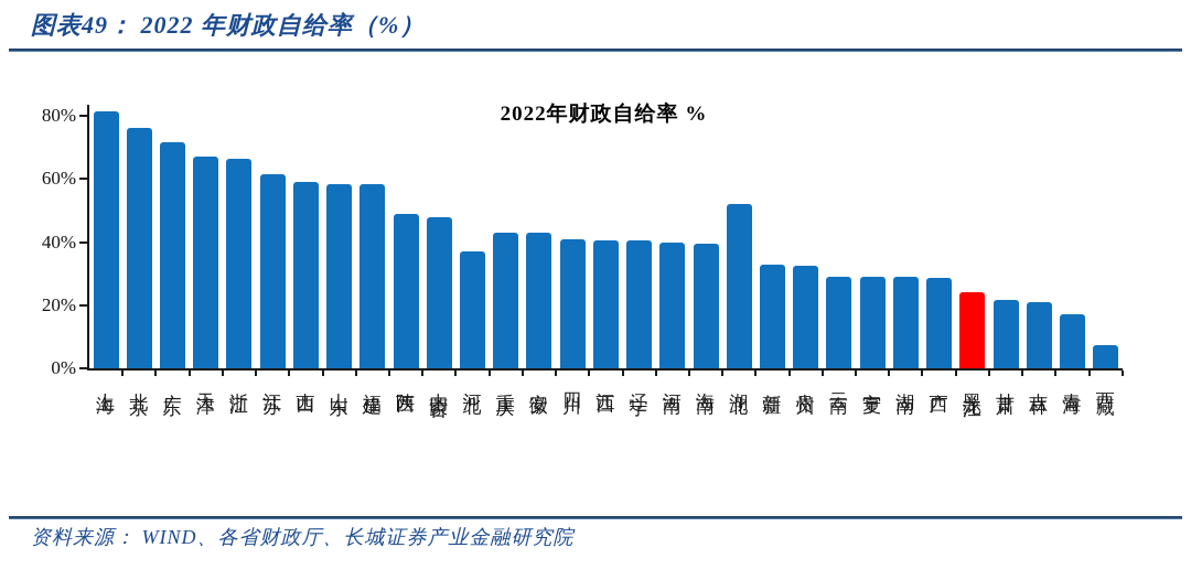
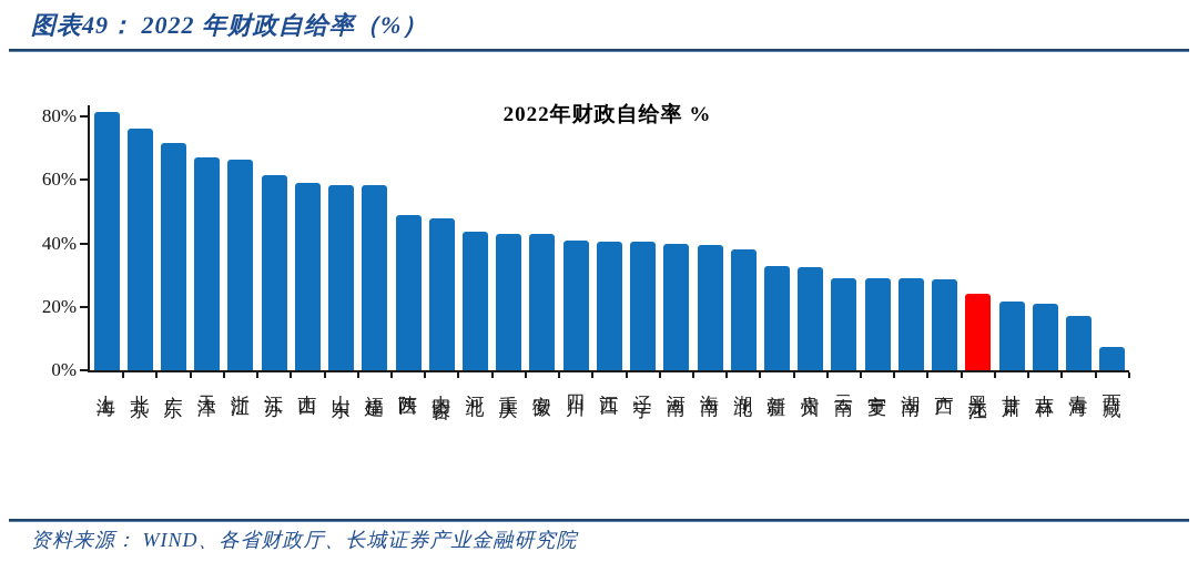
河北: 37% -> 44%
湖北: 52% -> 38%
